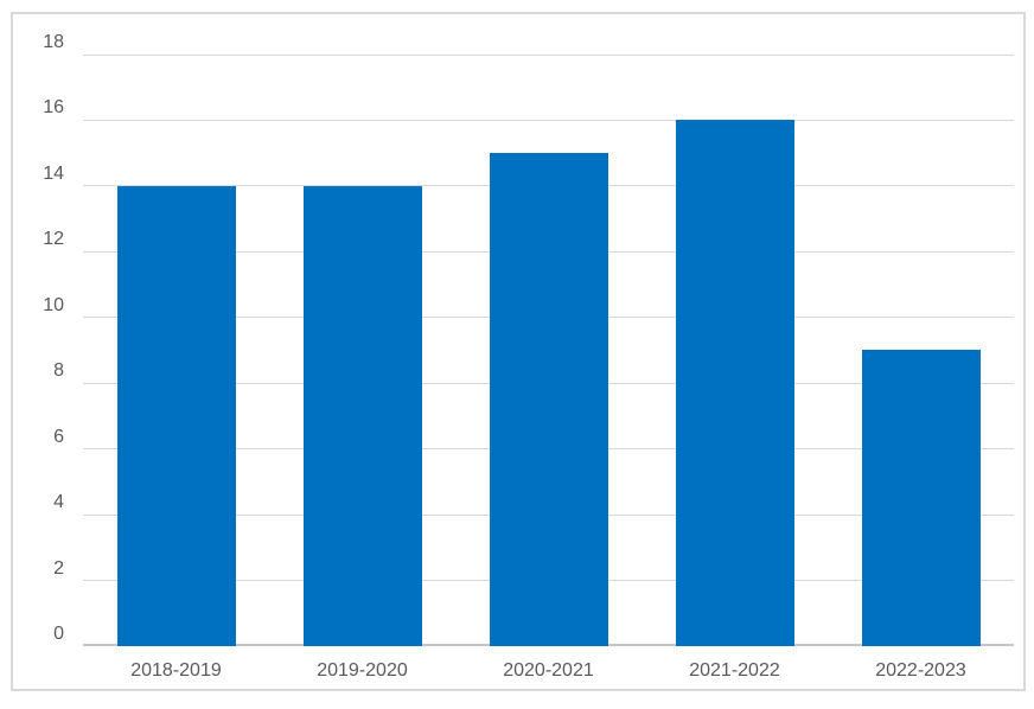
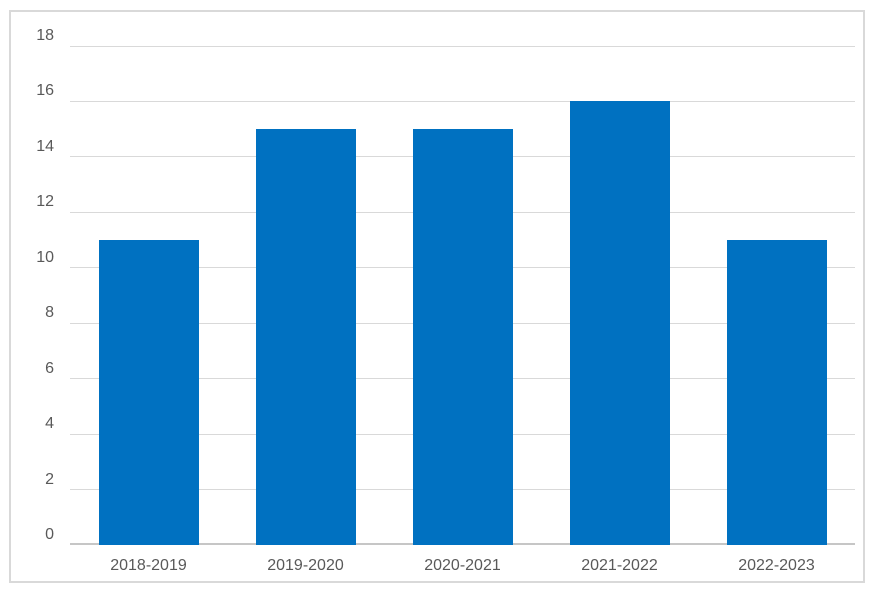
2018-2019: 14 -> 11
2019-2020: 14 -> 15
2022-2023: 9 -> 11
